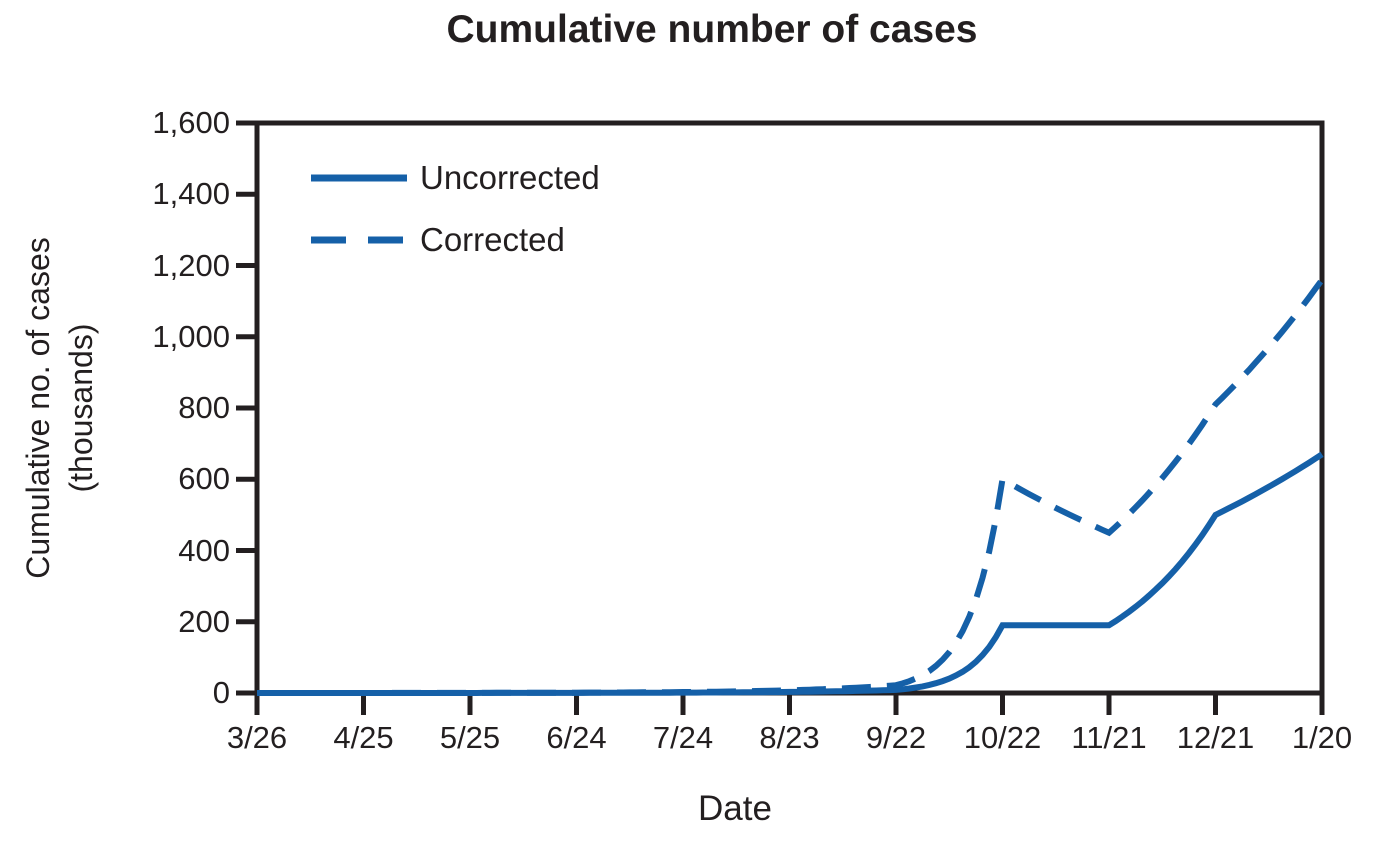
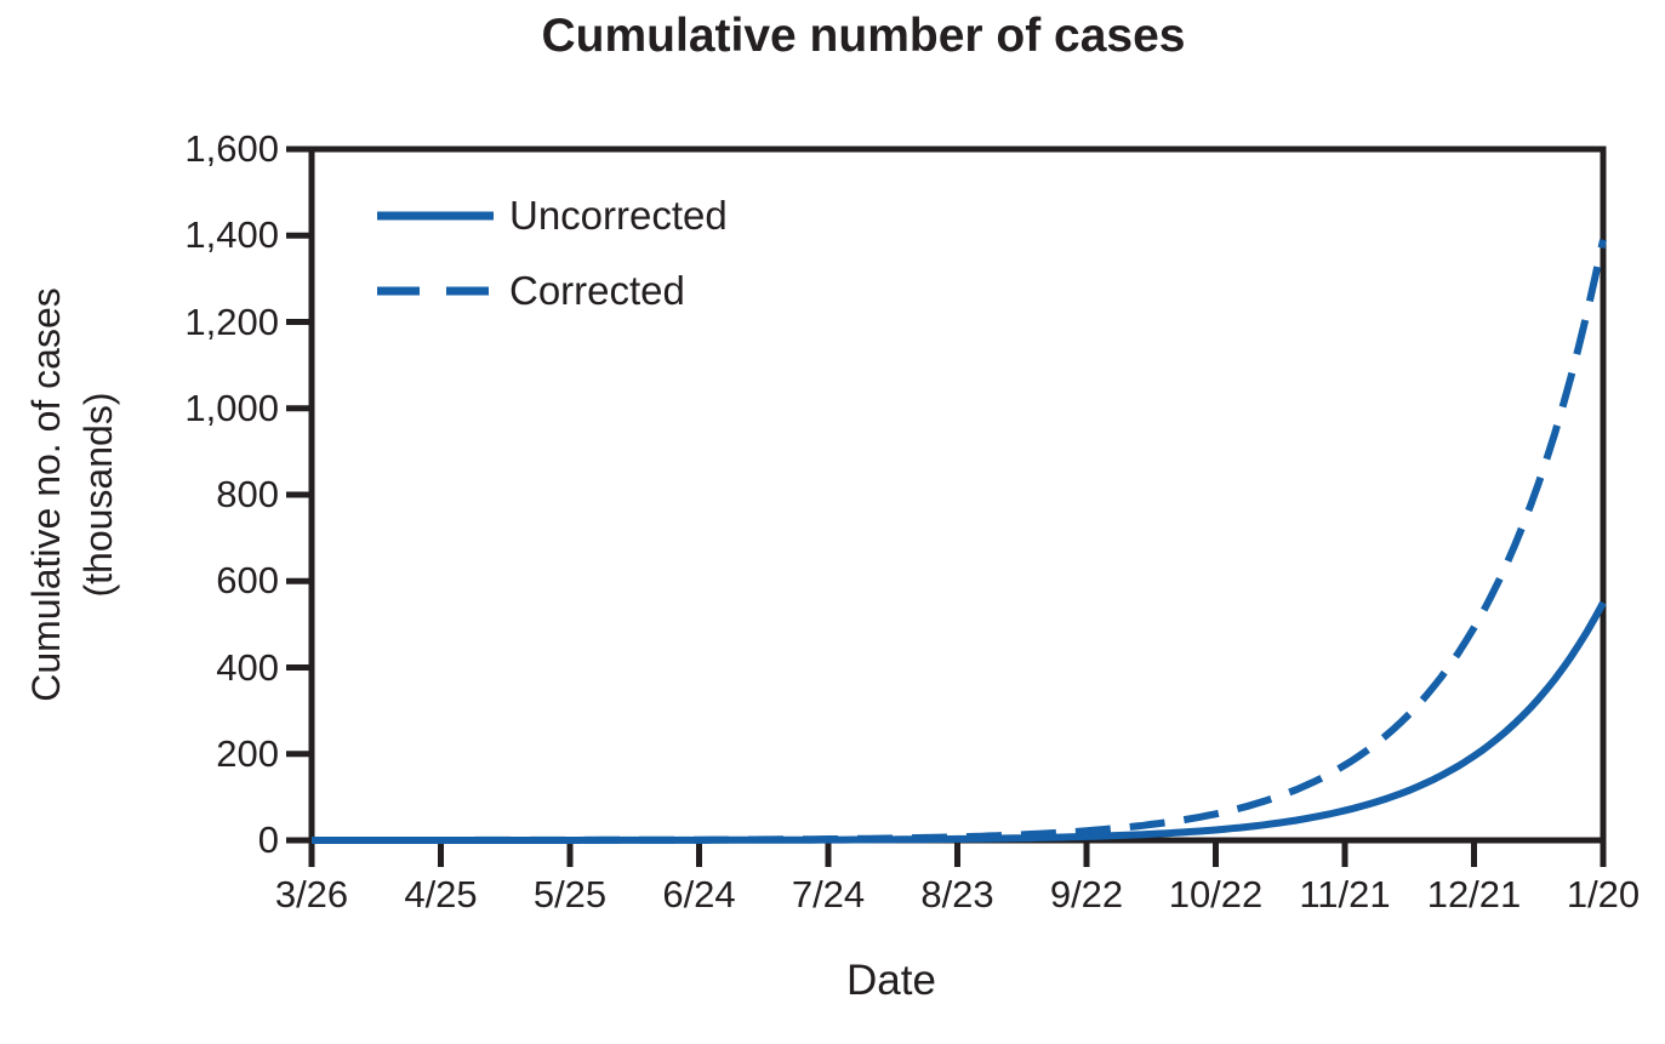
Uncorrected/10/22: 190 -> 20
Corrected/10/22: 600 -> 60
Uncorrected/11/21: 190 -> 70
Corrected/11/21: 450 -> 170
Uncorrected/12/21: 500 -> 200
Corrected/12/21: 810 -> 490
Uncorrected/1/20: 670 -> 550
Corrected/1/20: 1160 -> 1390
